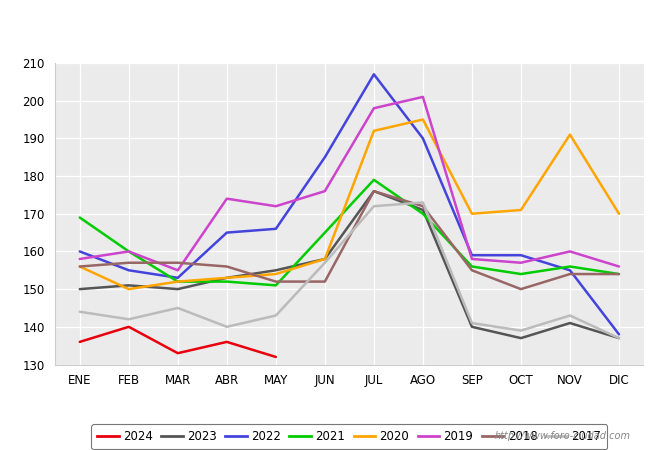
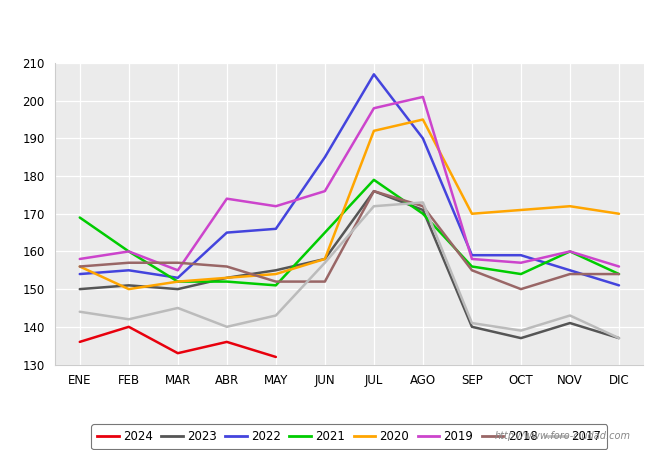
2022/ENE: 160 -> 154
2021/NOV: 156 -> 160
2020/NOV: 191 -> 172
2022/DIC: 138 -> 151
